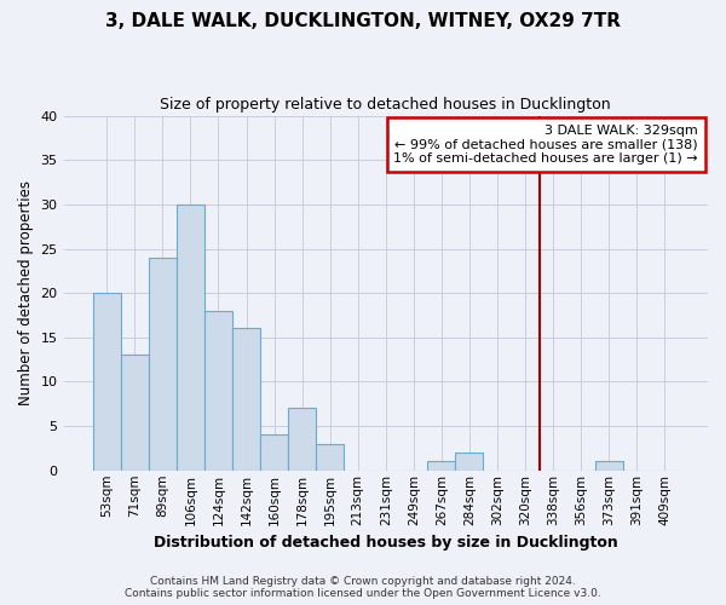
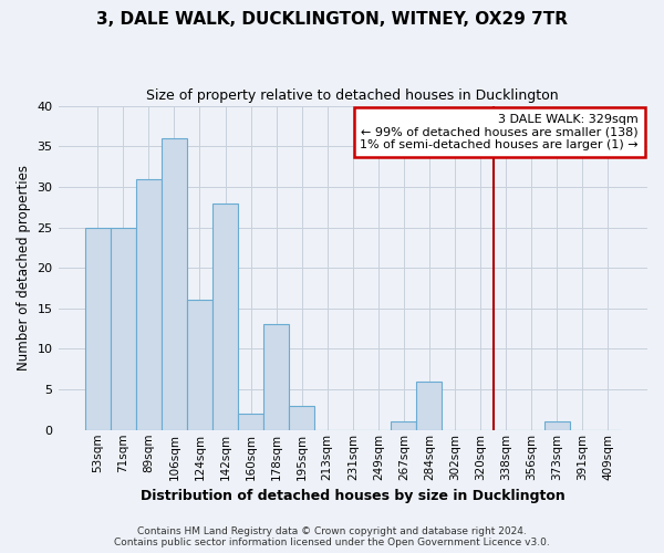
53sqm: 20 -> 25
71sqm: 13 -> 25
89sqm: 24 -> 31
106sqm: 30 -> 36
124sqm: 18 -> 16
142sqm: 16 -> 28
160sqm: 4 -> 2
178sqm: 7 -> 13
284sqm: 2 -> 6
